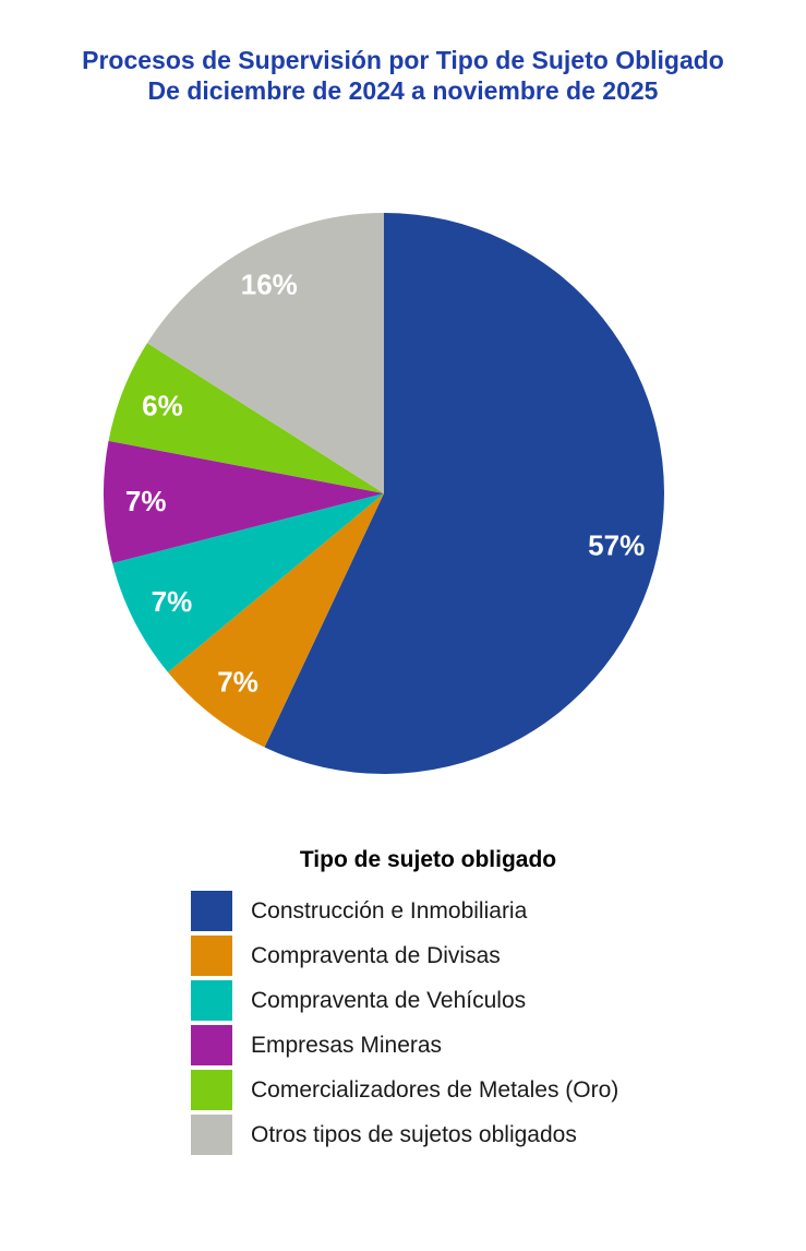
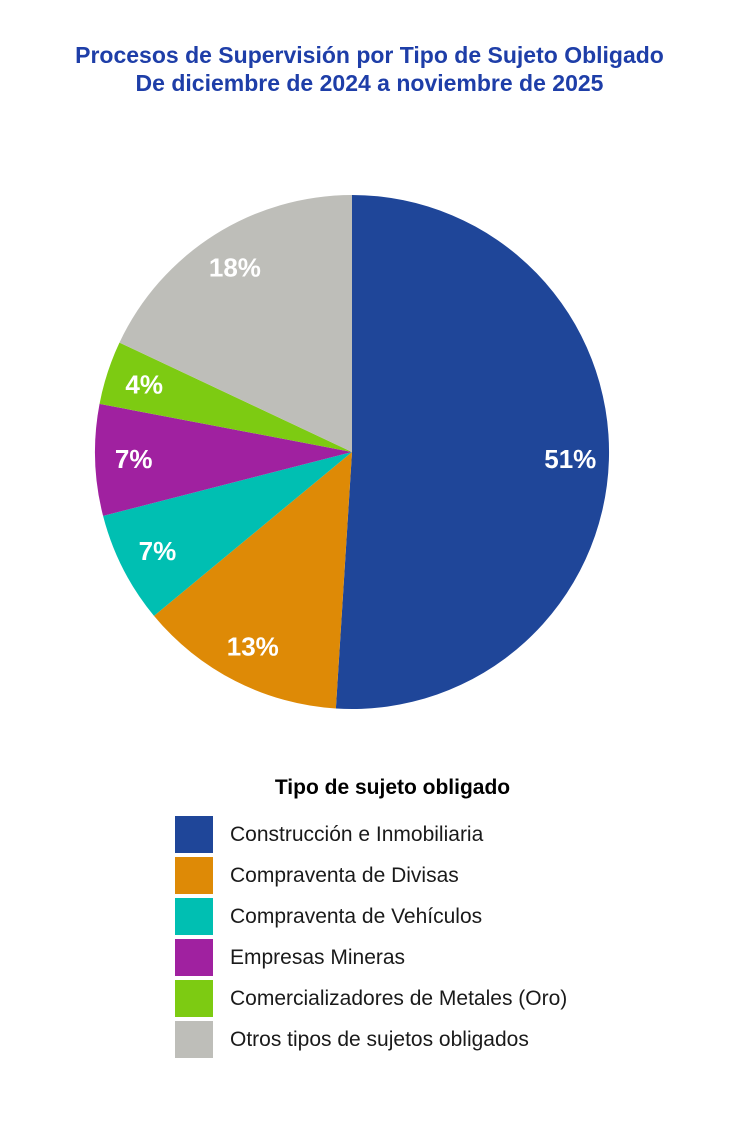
Construcción e Inmobiliaria: 57% -> 51%
Compraventa de Divisas: 7% -> 13%
Comercializadores de Metales (Oro): 6% -> 4%
Otros tipos de sujetos obligados: 16% -> 18%
